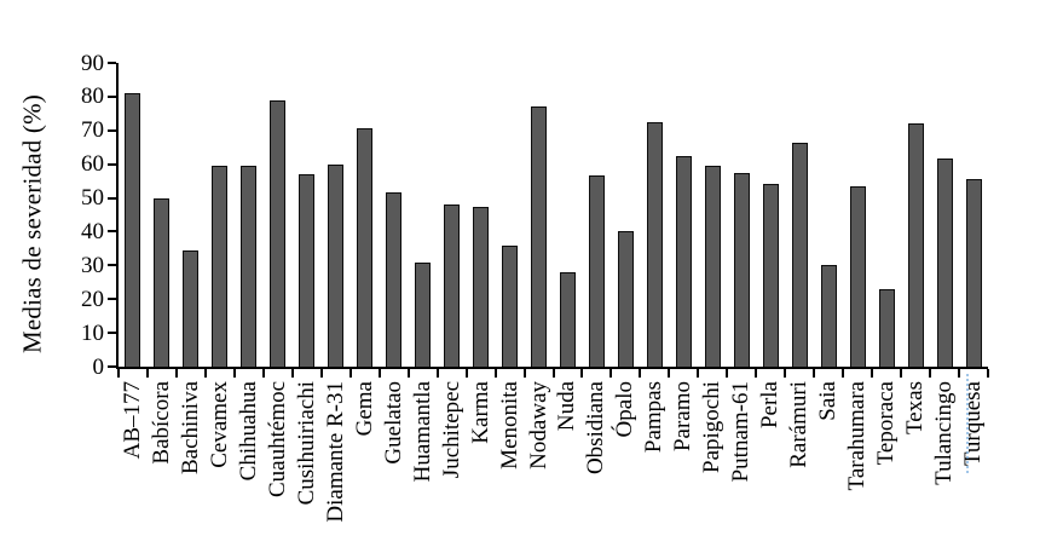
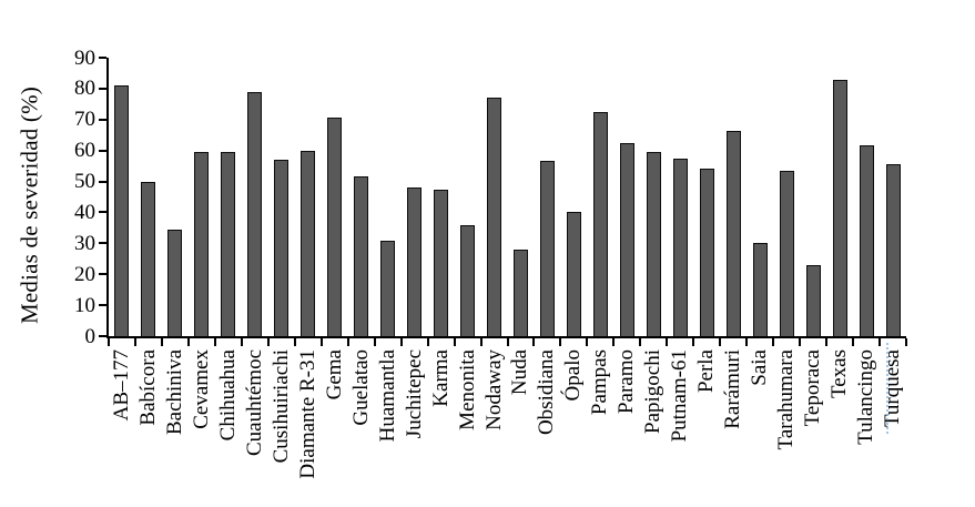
Texas: 72 -> 83
